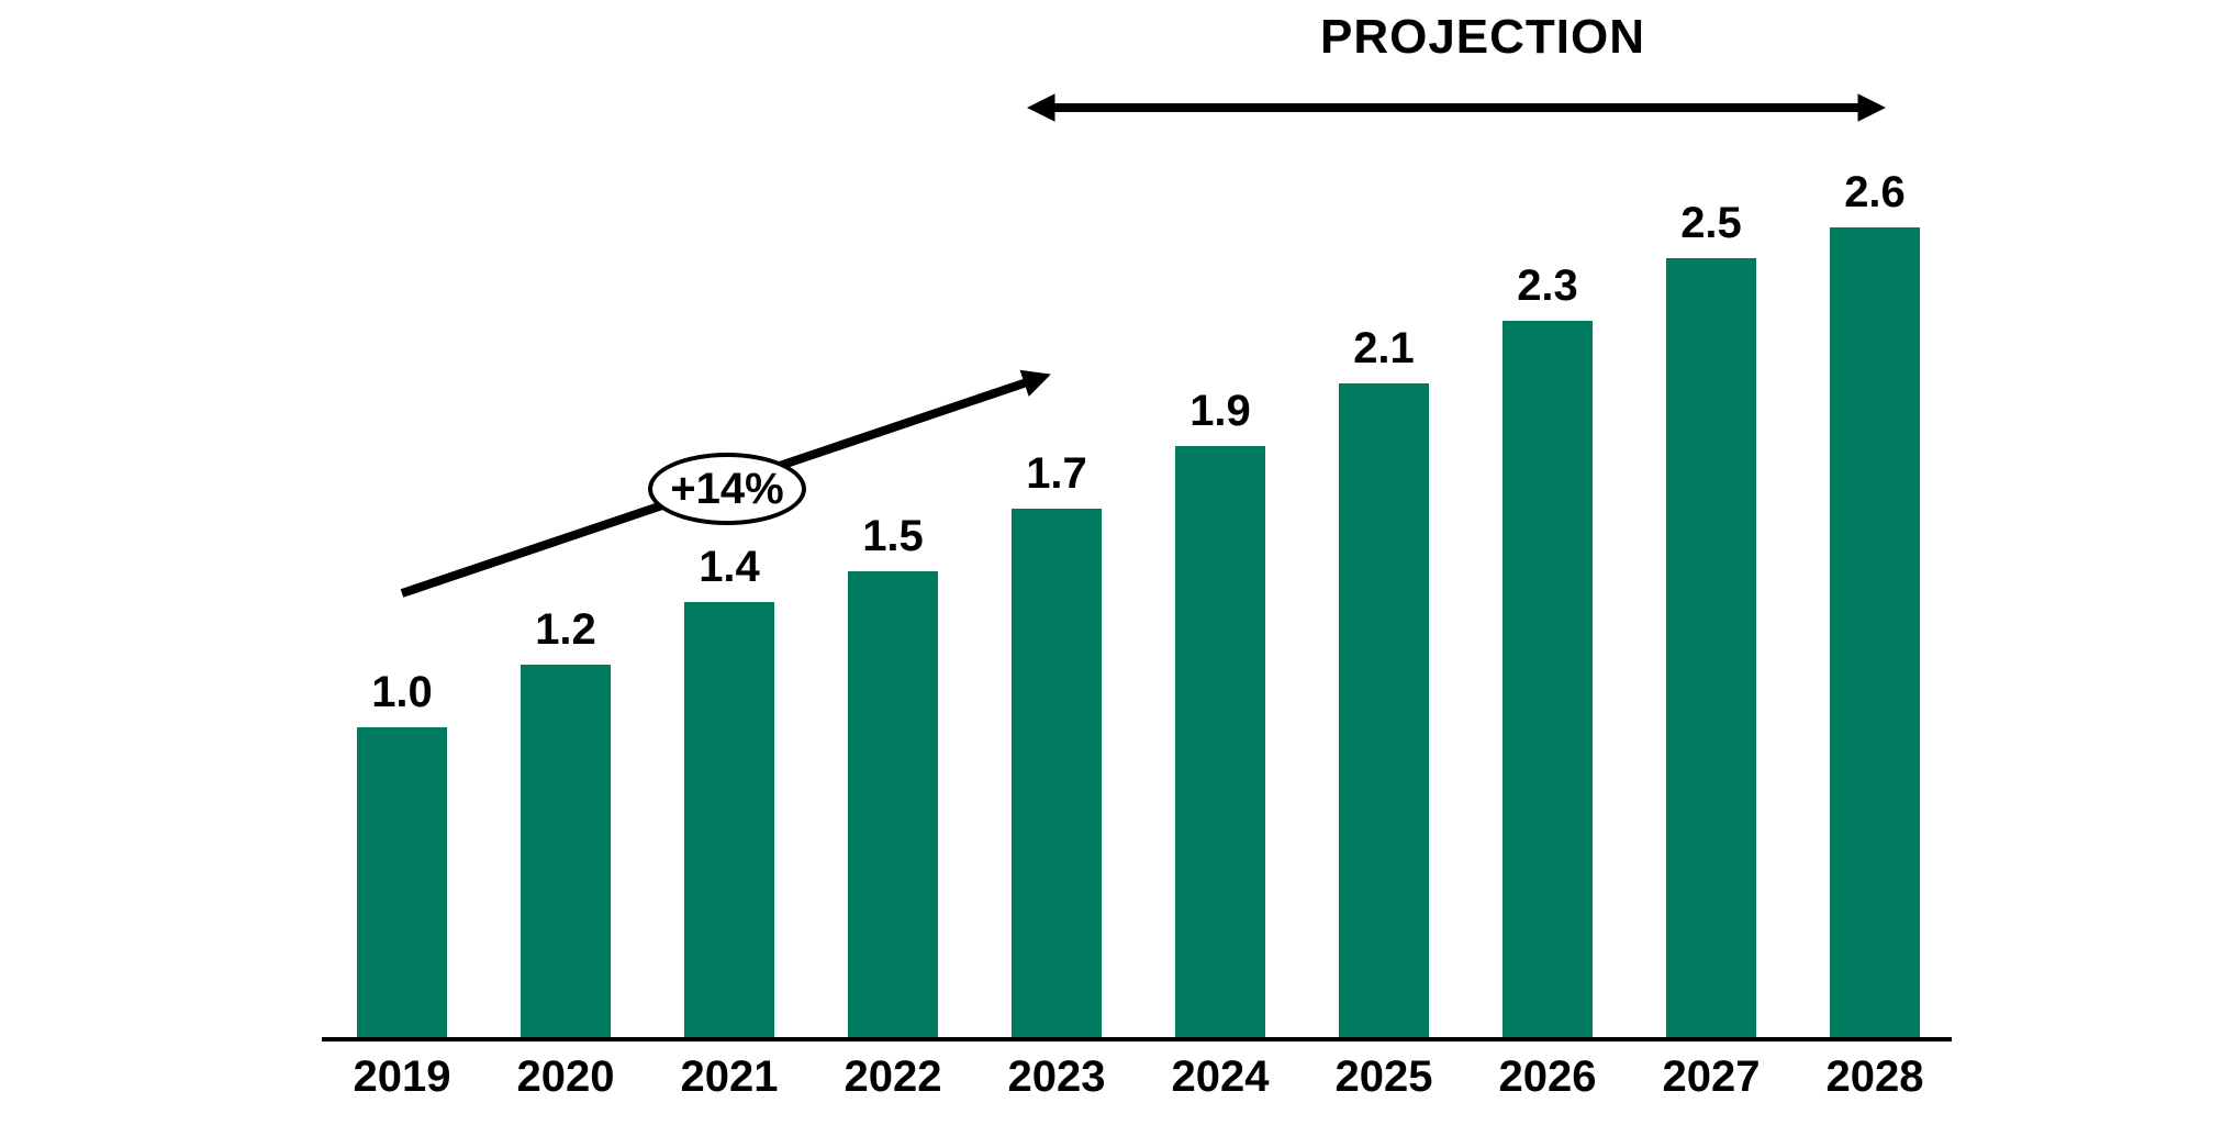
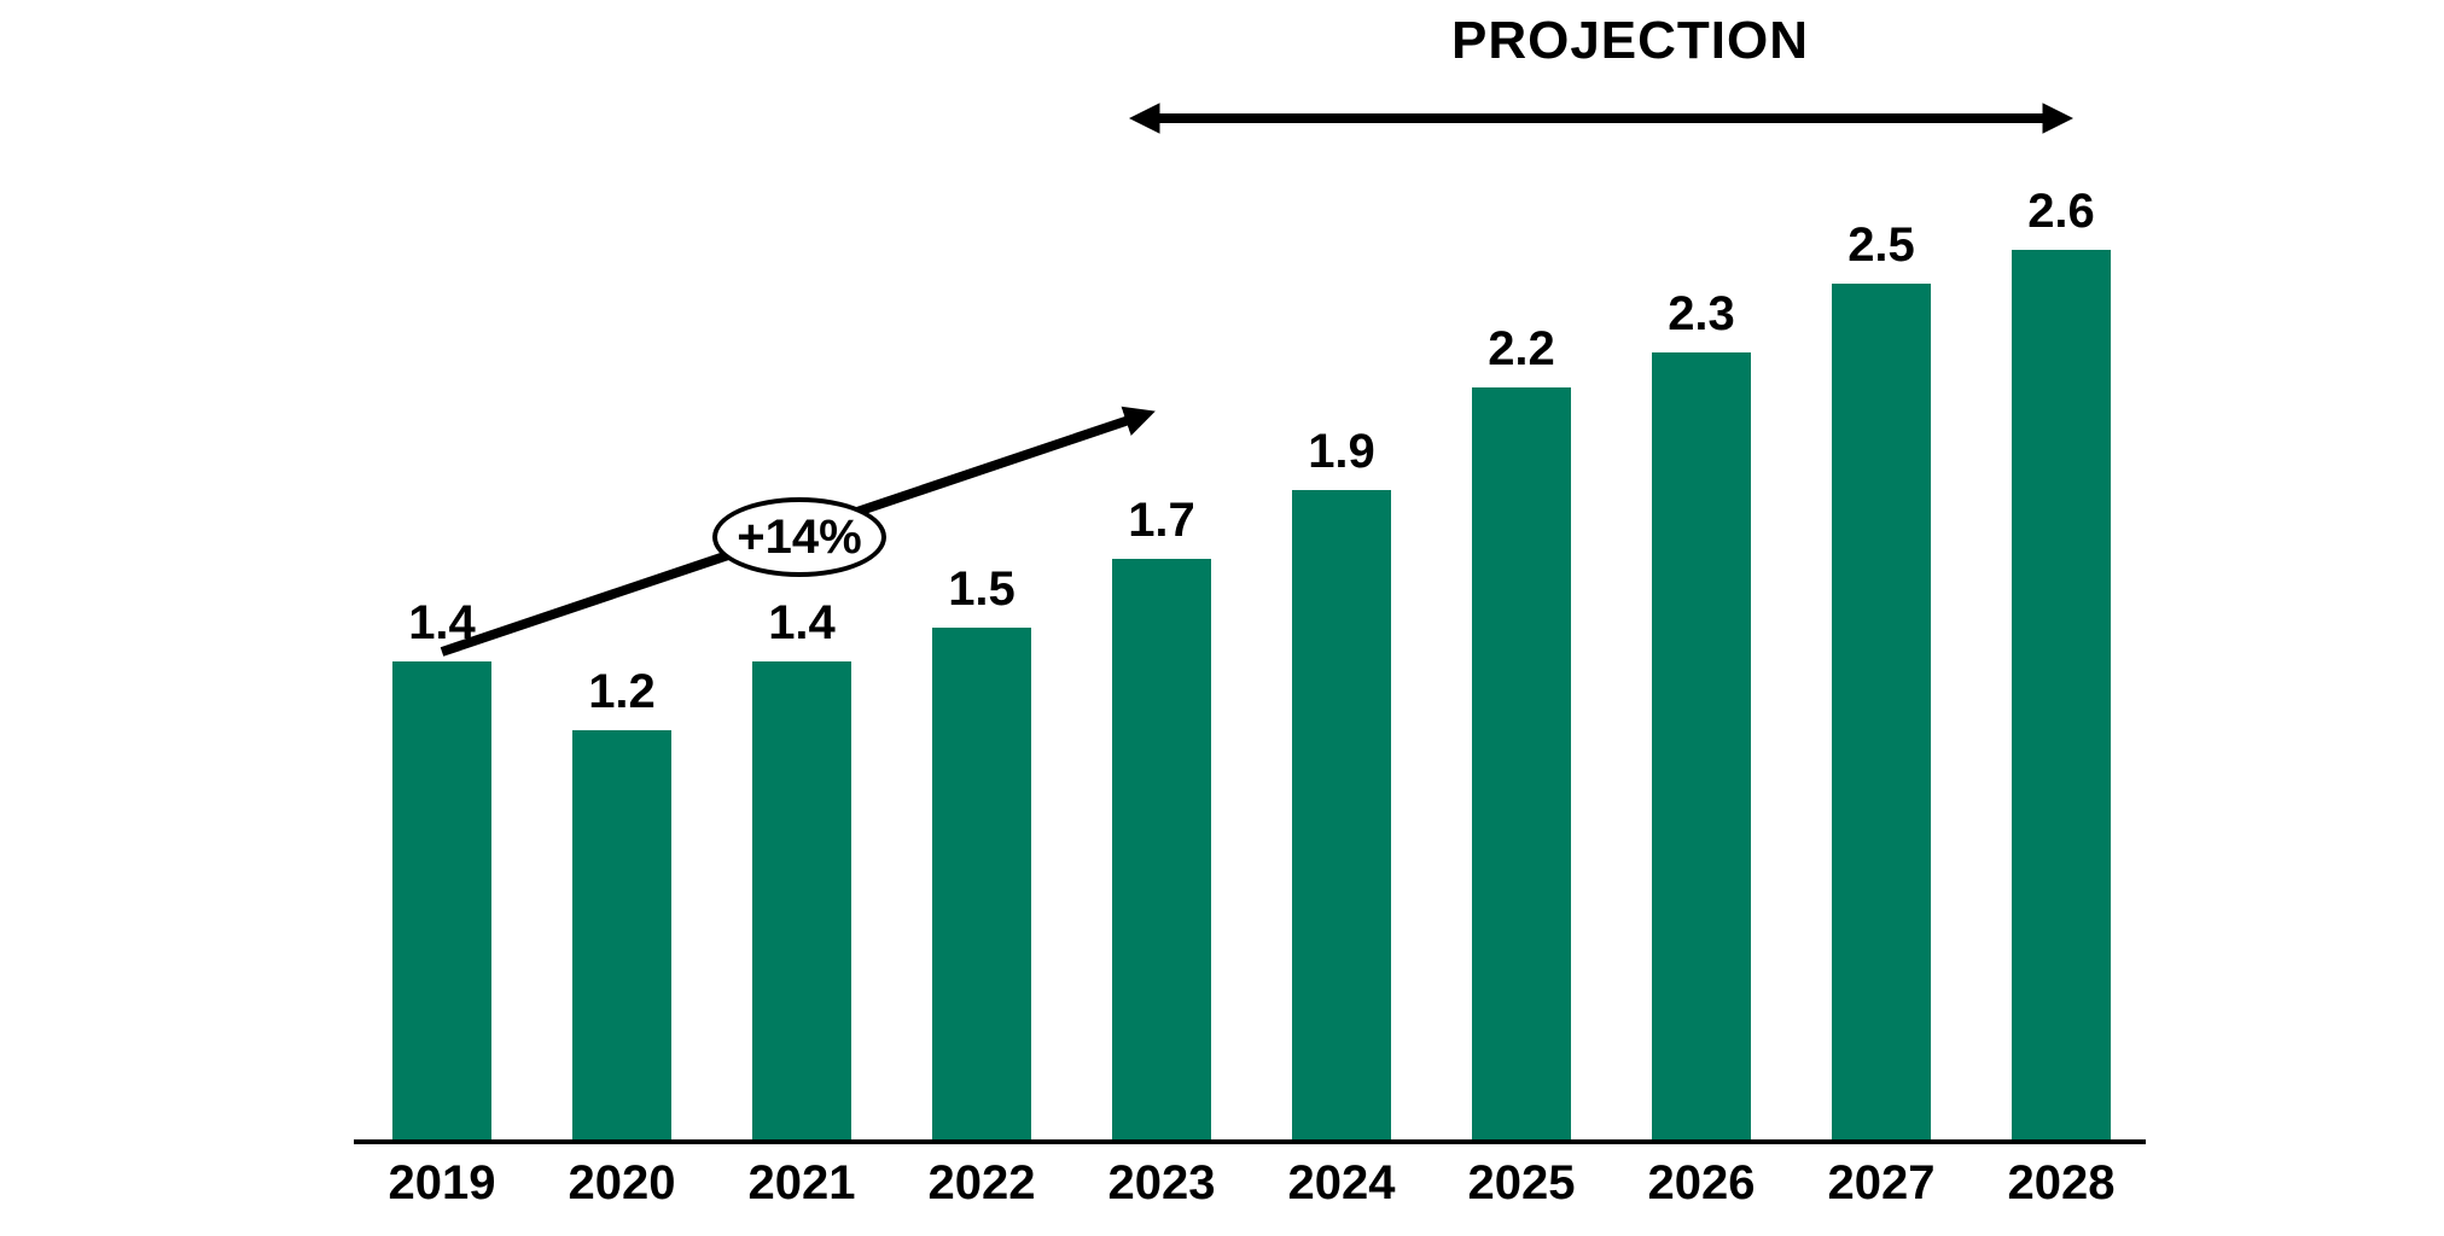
2019: 1.0 -> 1.4
2025: 2.1 -> 2.2
